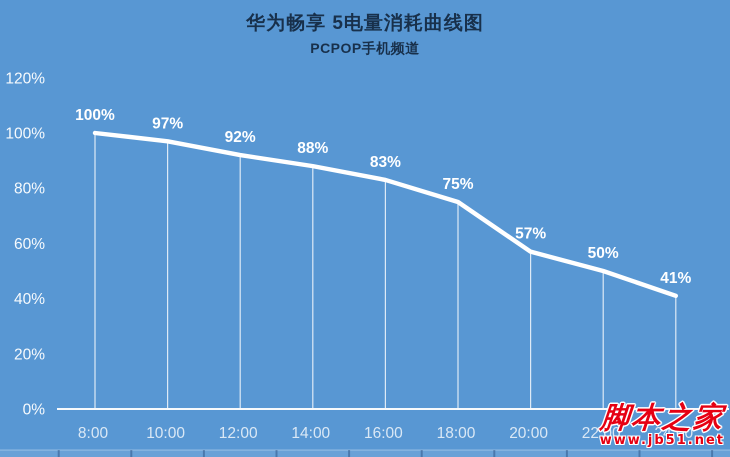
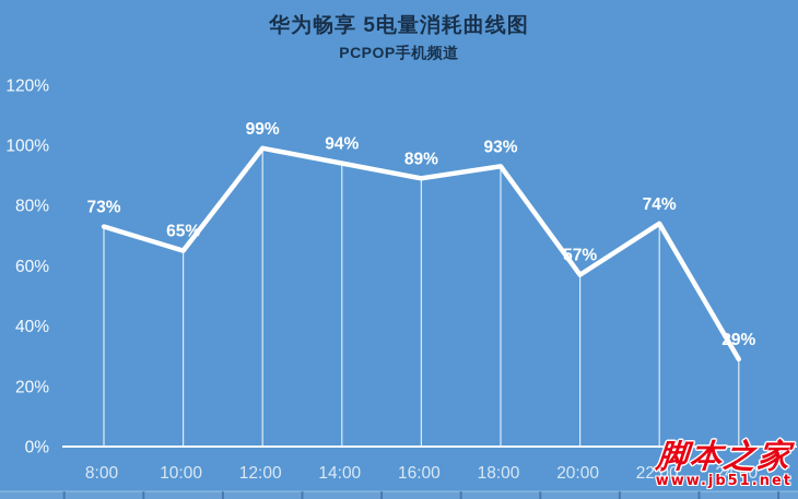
8:00: 100% -> 73%
10:00: 97% -> 65%
12:00: 92% -> 99%
14:00: 88% -> 94%
16:00: 83% -> 89%
18:00: 75% -> 93%
22:00: 50% -> 74%
24:00: 41% -> 29%
